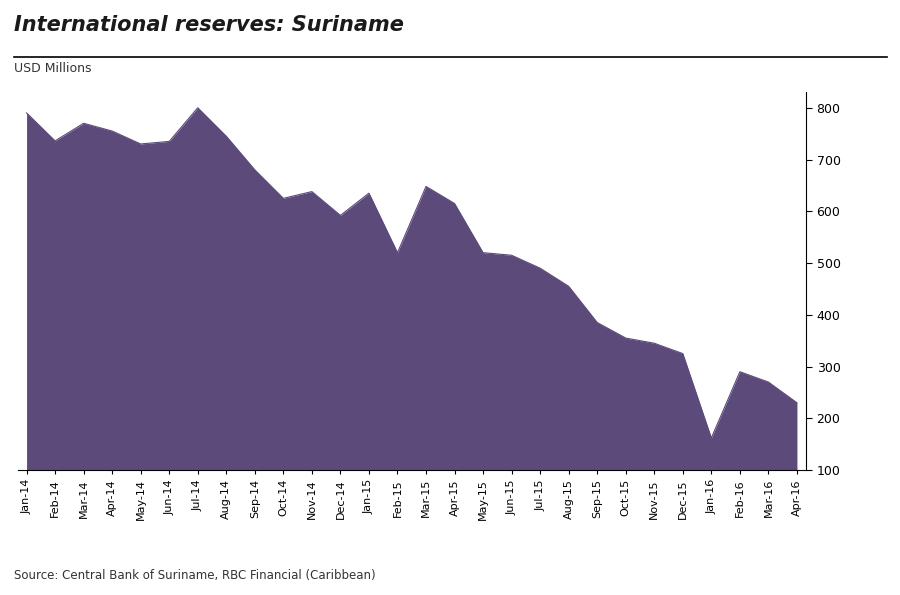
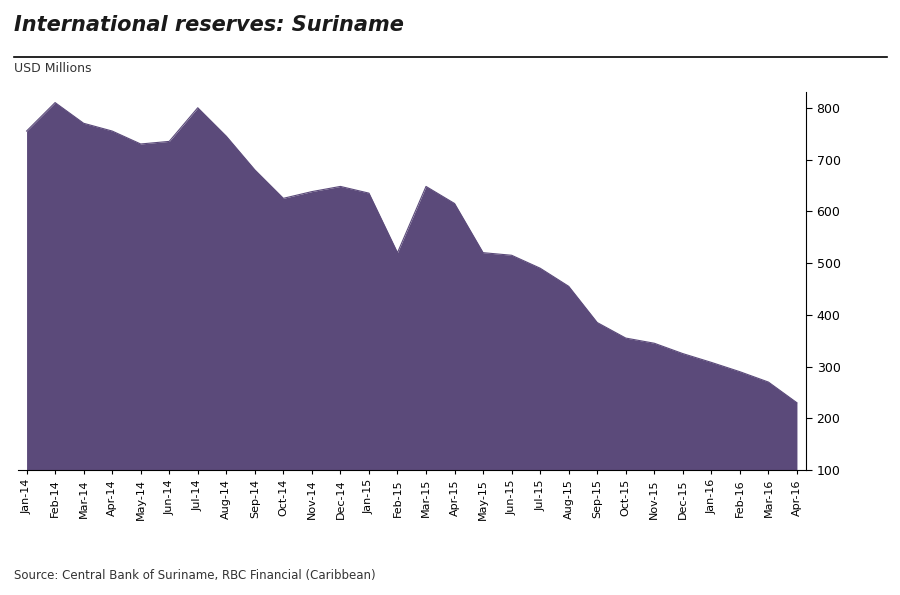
Jan-14: 790 -> 755
Feb-14: 736 -> 810
Dec-14: 592 -> 648
Jan-16: 162 -> 308
